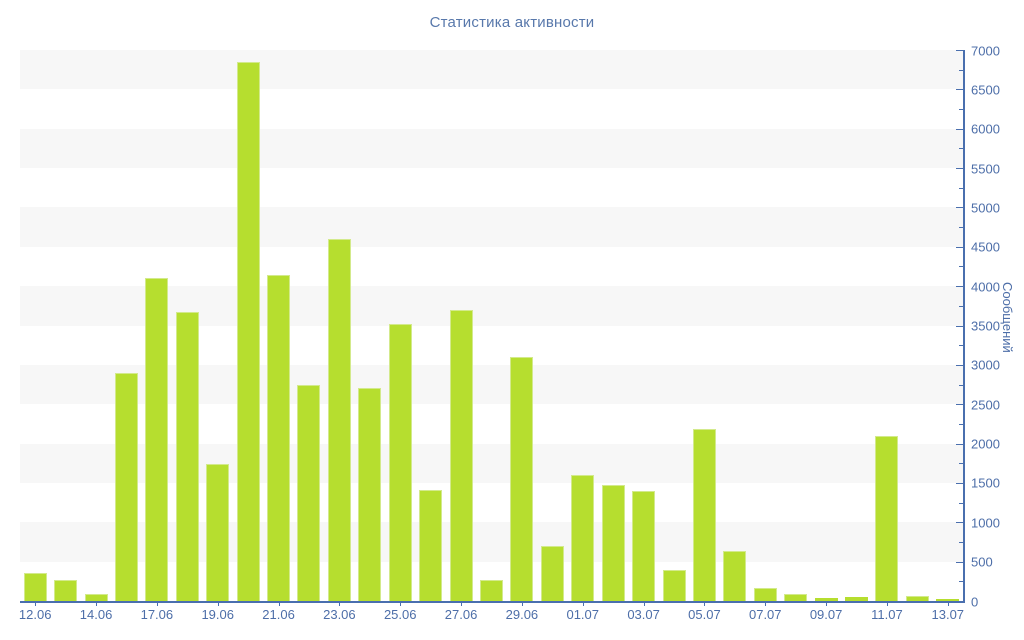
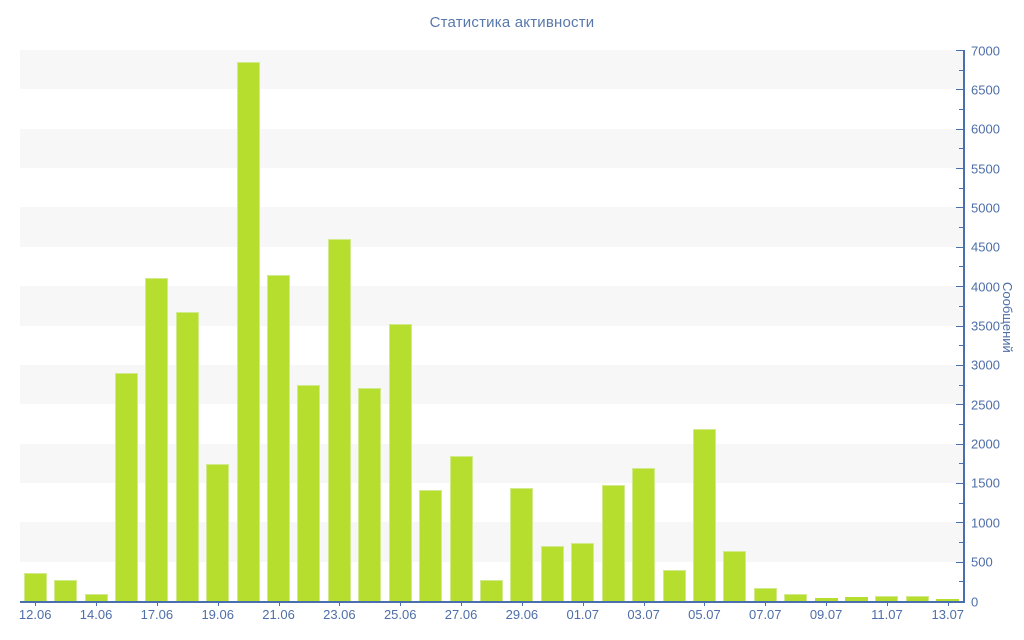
27.06: 3700 -> 1800
29.06: 3100 -> 1400
01.07: 1600 -> 700
03.07: 1400 -> 1700
11.07: 2100 -> 100
